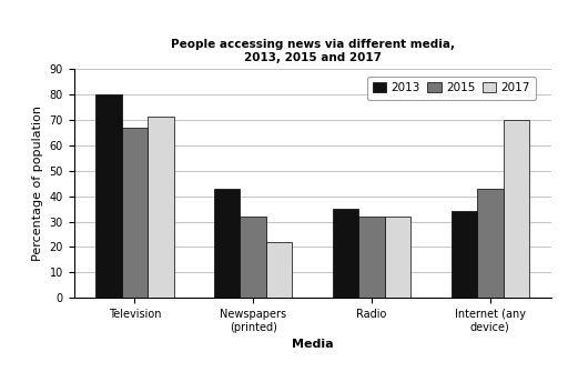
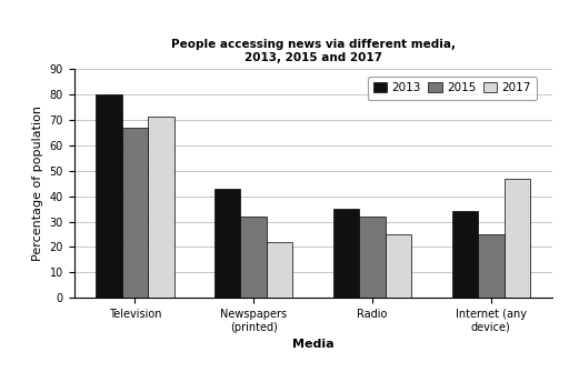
2017/Radio: 32 -> 25
2015/Internet (any device): 43 -> 25
2017/Internet (any device): 70 -> 47
